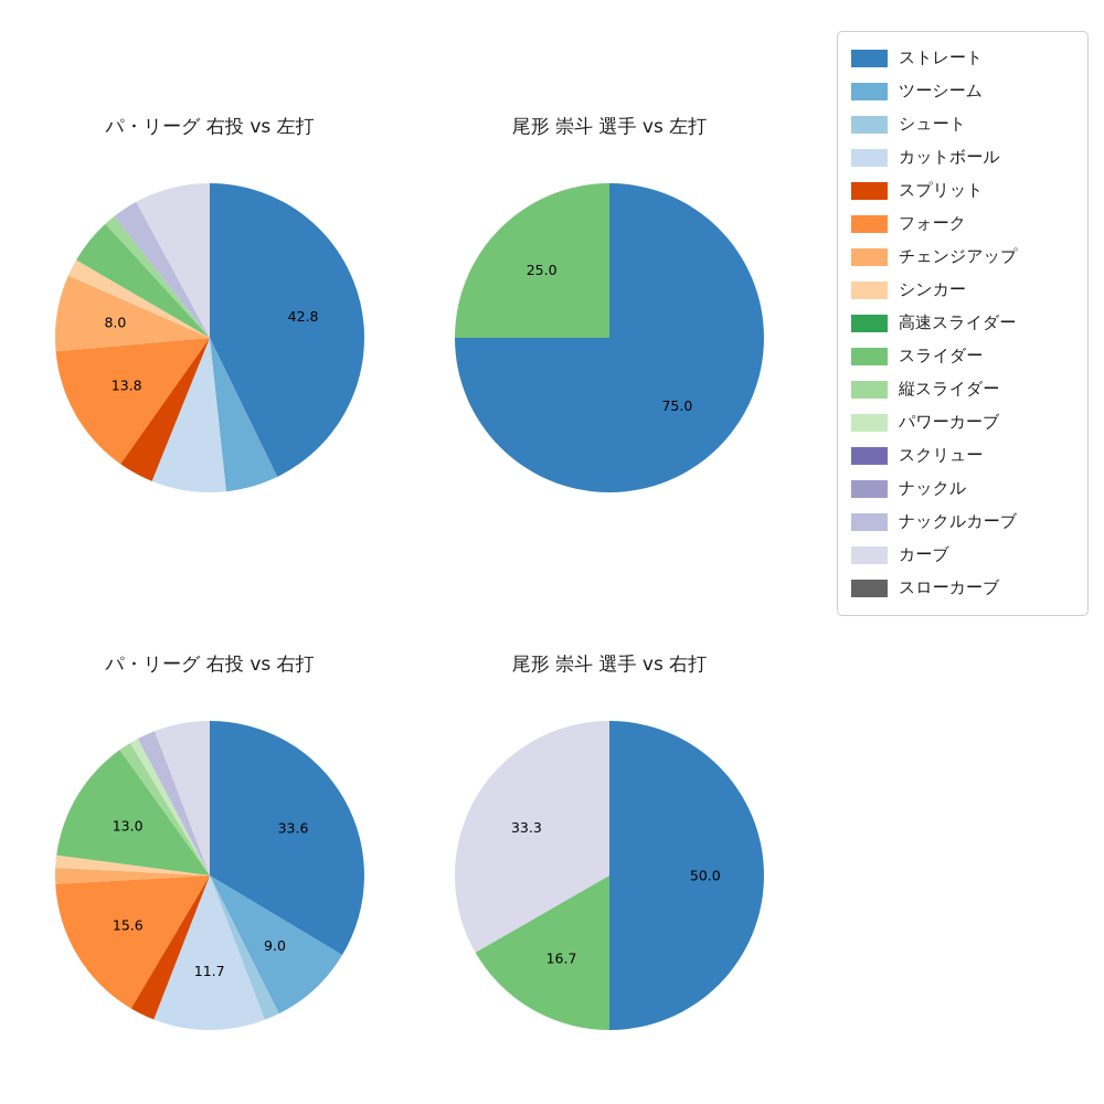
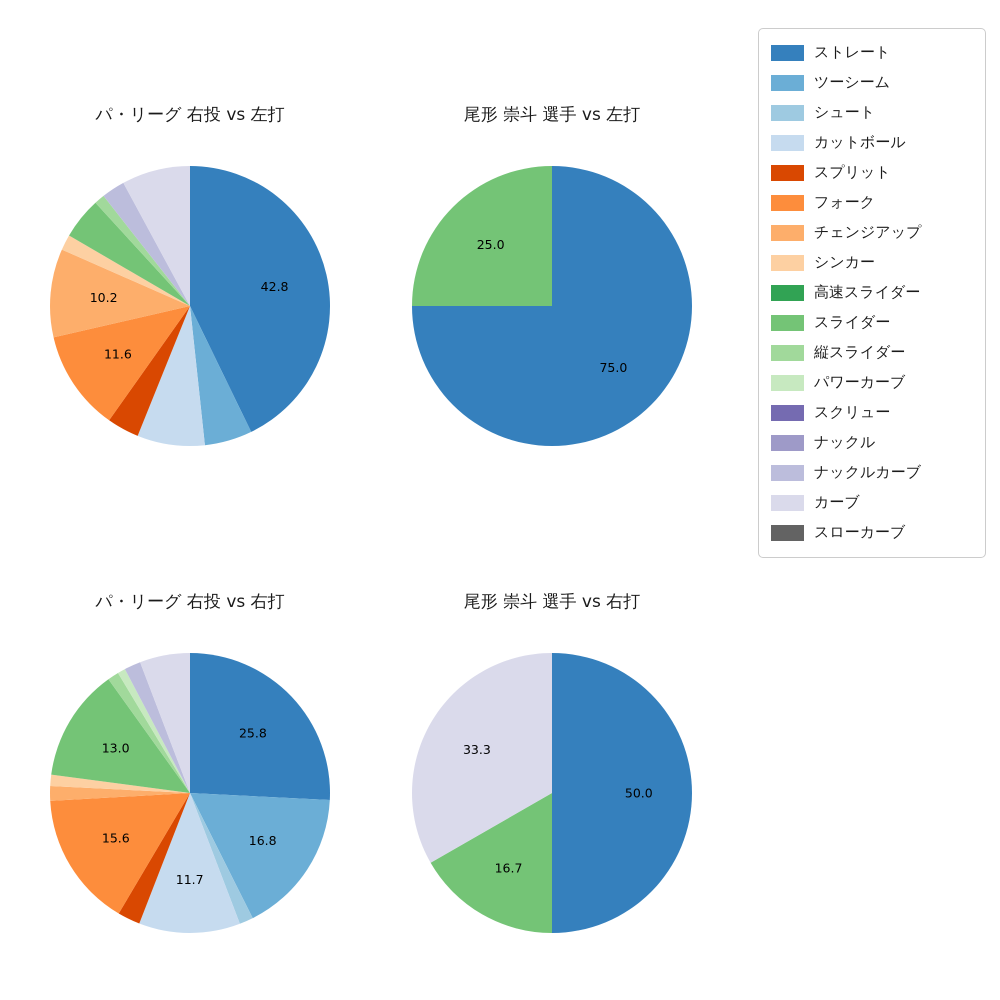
パ・リーグ 右投 vs 左打/フォーク: 13.8 -> 11.6
パ・リーグ 右投 vs 左打/チェンジアップ: 8.0 -> 10.2
パ・リーグ 右投 vs 右打/ストレート: 33.6 -> 25.8
パ・リーグ 右投 vs 右打/ツーシーム: 9.0 -> 16.8
